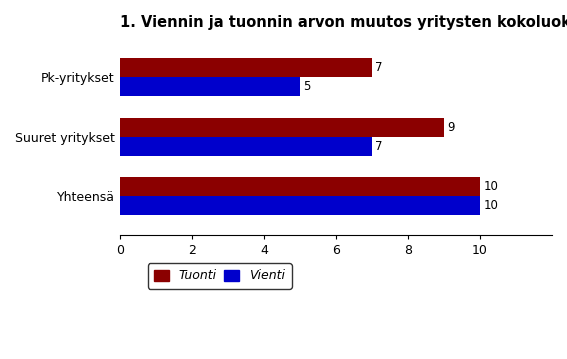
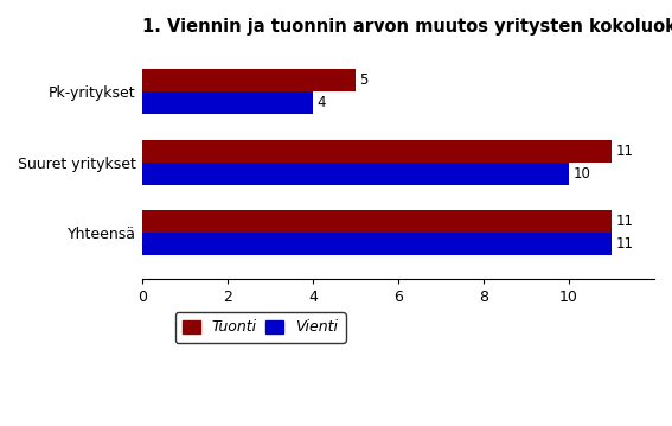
Tuonti/Pk-yritykset: 7 -> 5
Vienti/Pk-yritykset: 5 -> 4
Tuonti/Suuret yritykset: 9 -> 11
Vienti/Suuret yritykset: 7 -> 10
Tuonti/Yhteensä: 10 -> 11
Vienti/Yhteensä: 10 -> 11
